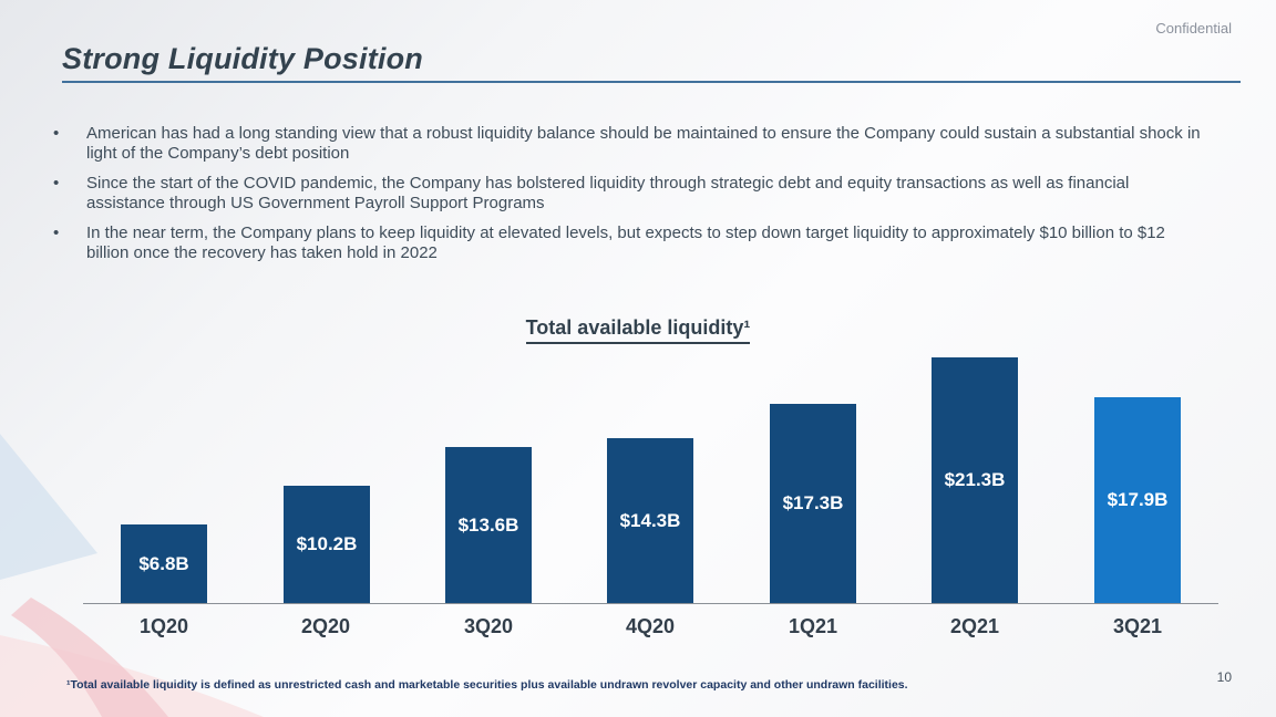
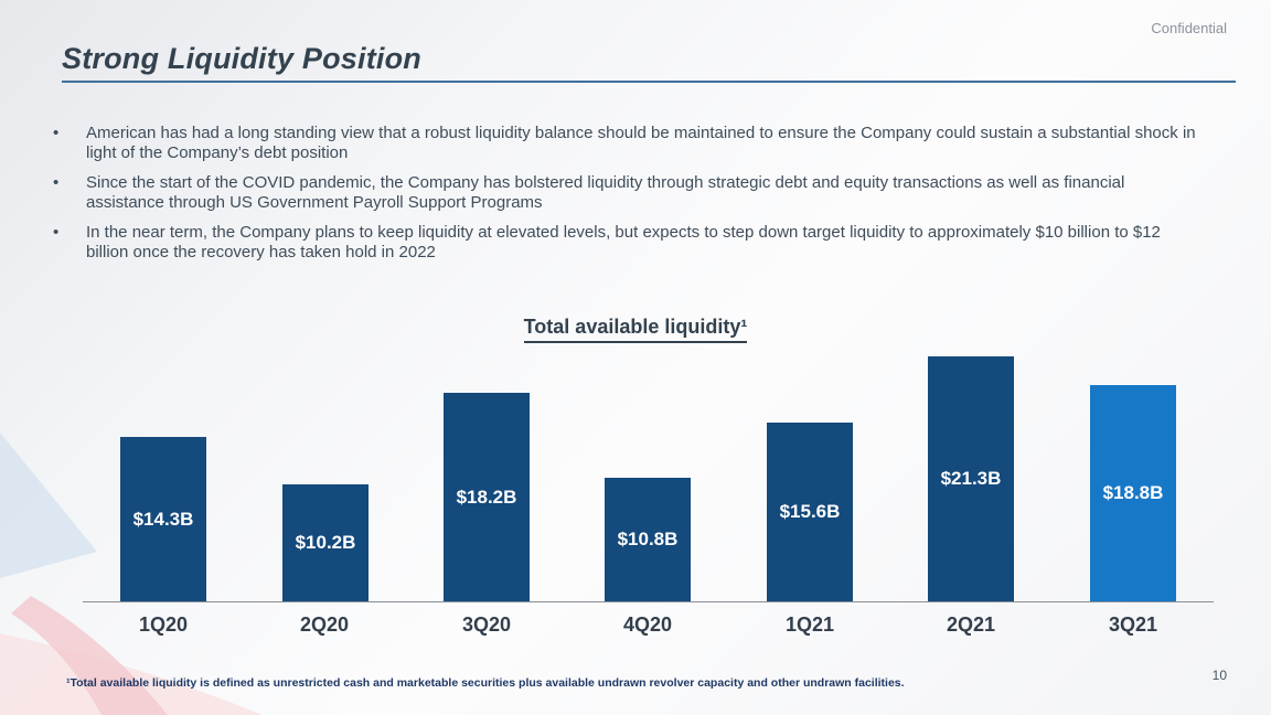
1Q20: $6.8B -> $14.3B
3Q20: $13.6B -> $18.2B
4Q20: $14.3B -> $10.8B
1Q21: $17.3B -> $15.6B
3Q21: $17.9B -> $18.8B
